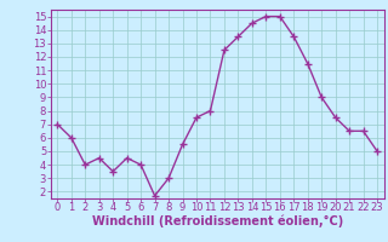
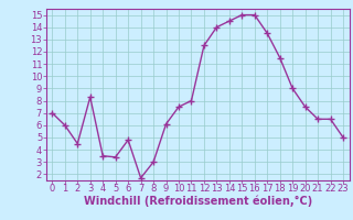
2: 4.0 -> 4.5
3: 4.5 -> 8.3
5: 4.5 -> 3.4
6: 4.0 -> 4.8
9: 5.5 -> 6.1
13: 13.5 -> 14.0
